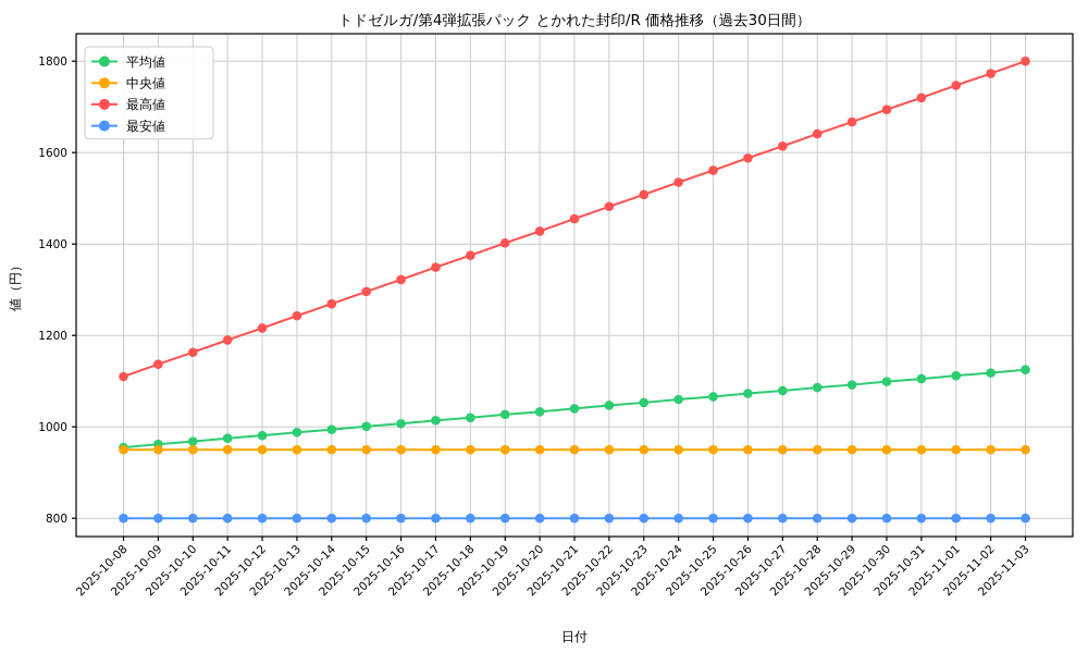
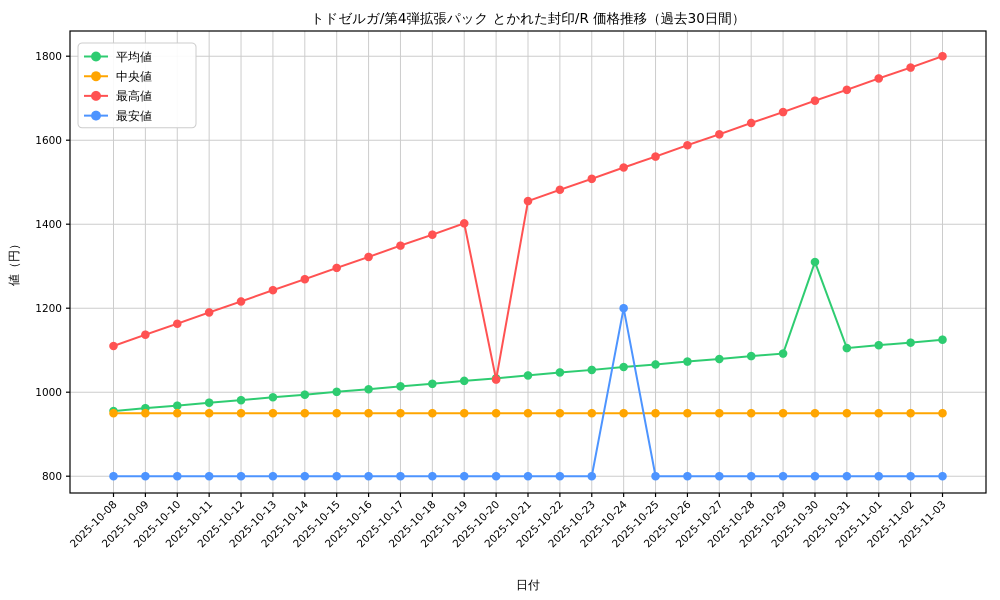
最高値/2025-10-20: 1430 -> 1030
最安値/2025-10-24: 800 -> 1200
平均値/2025-10-30: 1100 -> 1310
